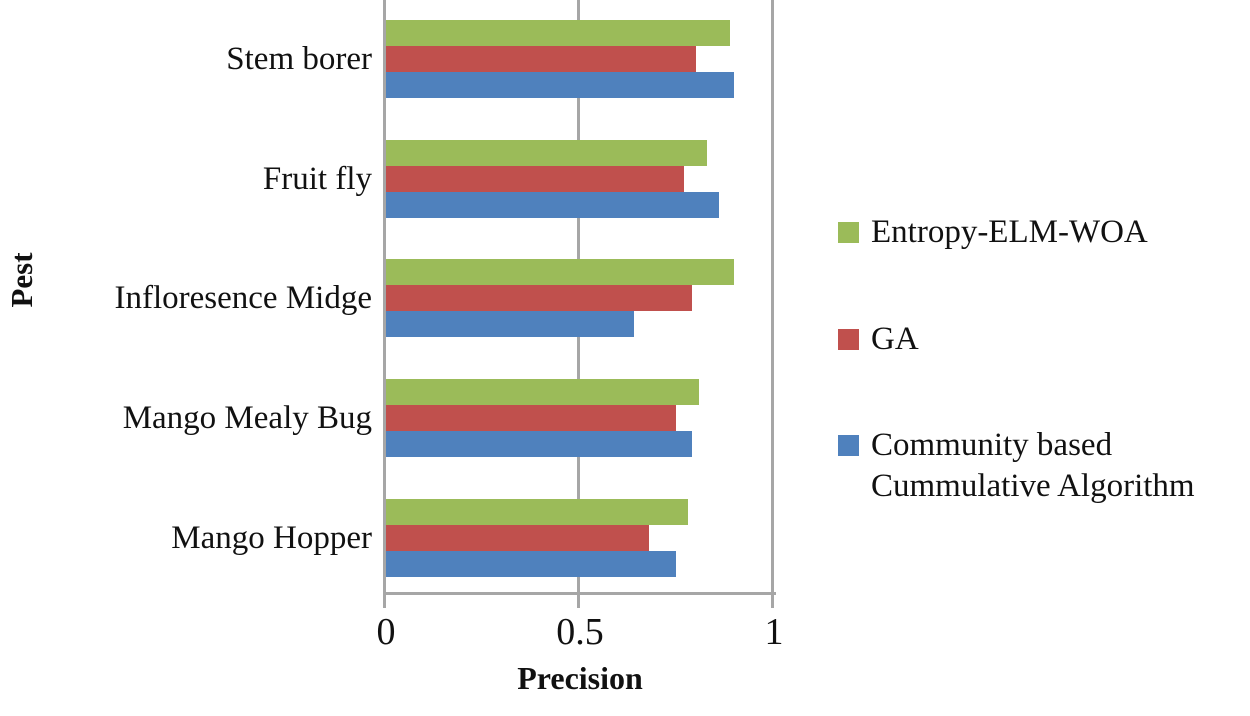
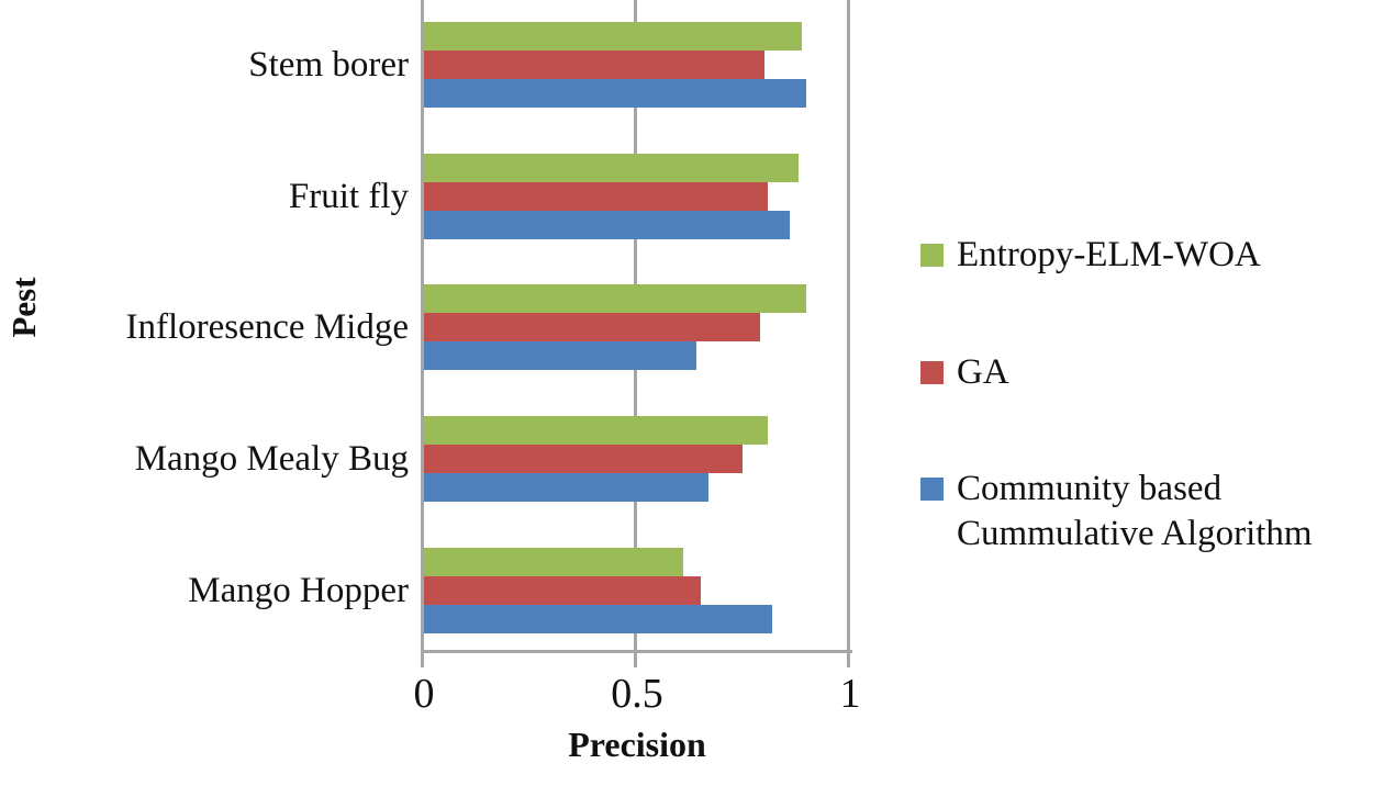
Entropy-ELM-WOA/Mango Hopper: 0.78 -> 0.61
GA/Mango Hopper: 0.68 -> 0.65
Community based Cummulative Algorithm/Mango Hopper: 0.75 -> 0.82
Community based Cummulative Algorithm/Mango Mealy Bug: 0.79 -> 0.67
Entropy-ELM-WOA/Fruit fly: 0.83 -> 0.88
GA/Fruit fly: 0.77 -> 0.81
